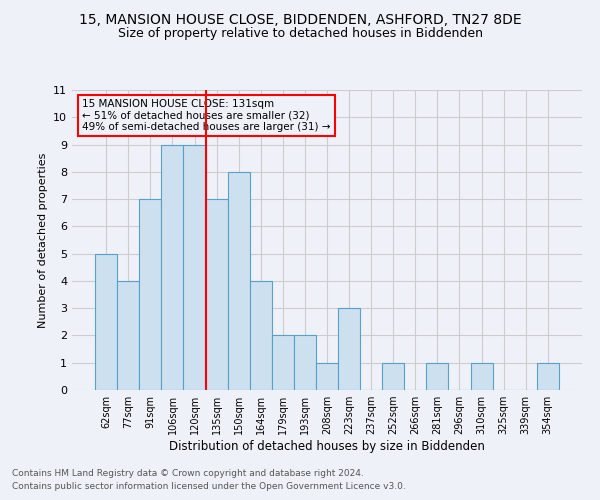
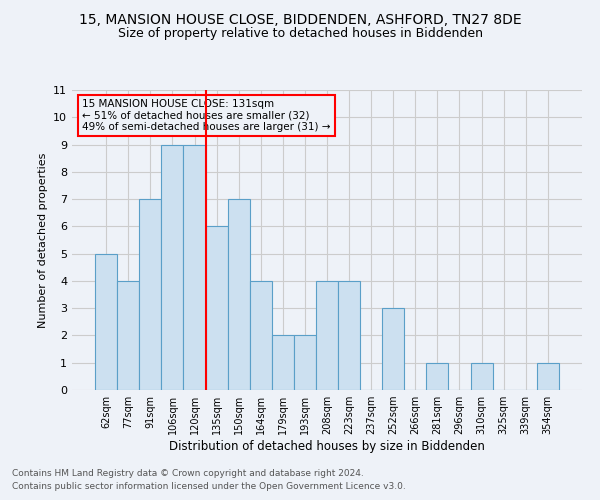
135sqm: 7 -> 6
150sqm: 8 -> 7
208sqm: 1 -> 4
223sqm: 3 -> 4
252sqm: 1 -> 3
